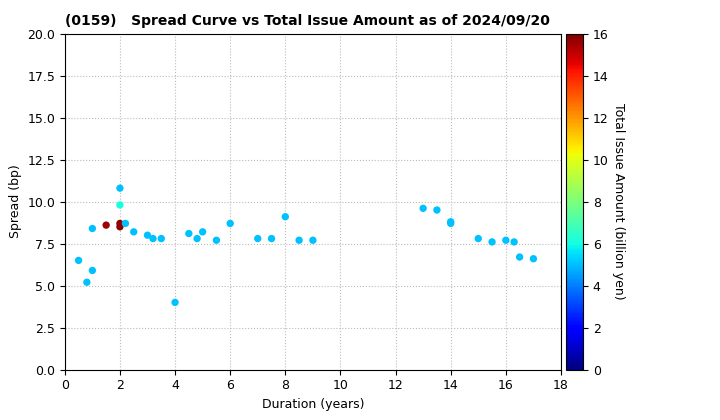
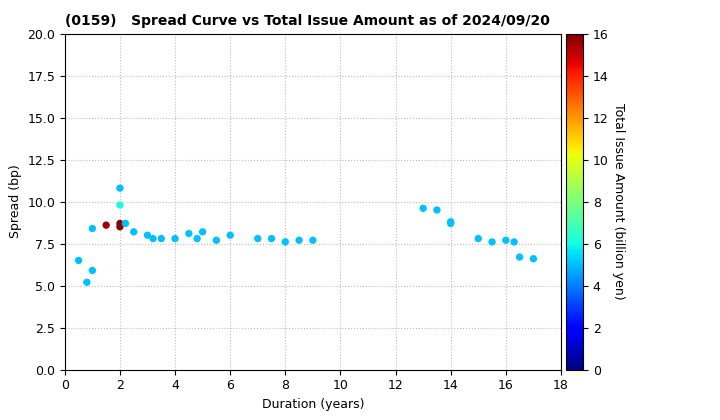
4: 4.0 -> 7.8
6: 8.7 -> 8.0
8: 9.1 -> 7.6
